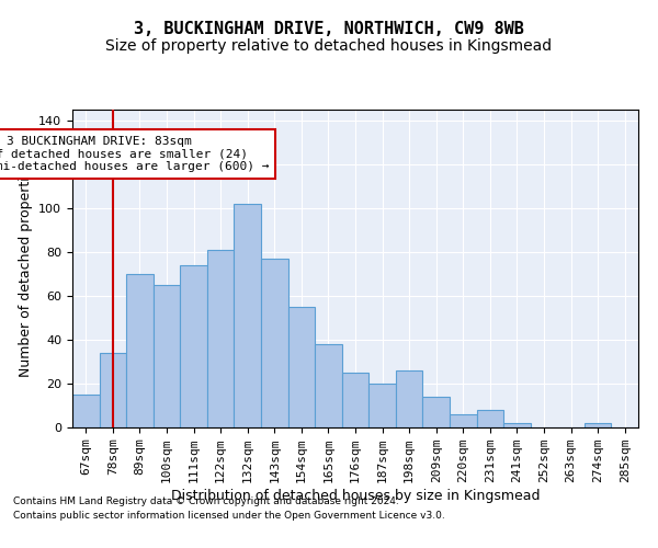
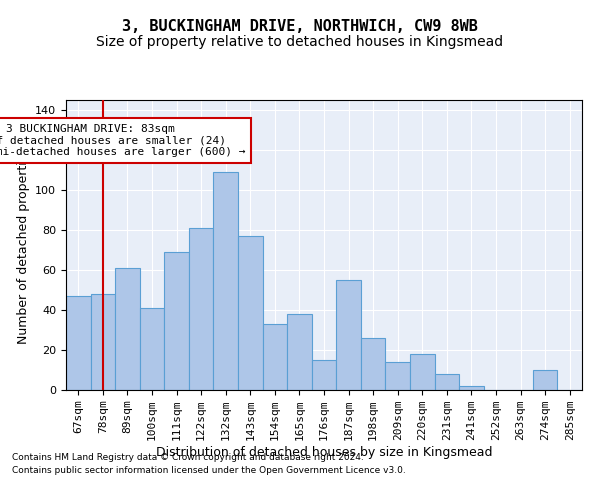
67sqm: 15 -> 47
78sqm: 34 -> 48
89sqm: 70 -> 61
100sqm: 65 -> 41
111sqm: 74 -> 69
132sqm: 102 -> 109
154sqm: 55 -> 33
176sqm: 25 -> 15
187sqm: 20 -> 55
220sqm: 6 -> 18
274sqm: 2 -> 10
